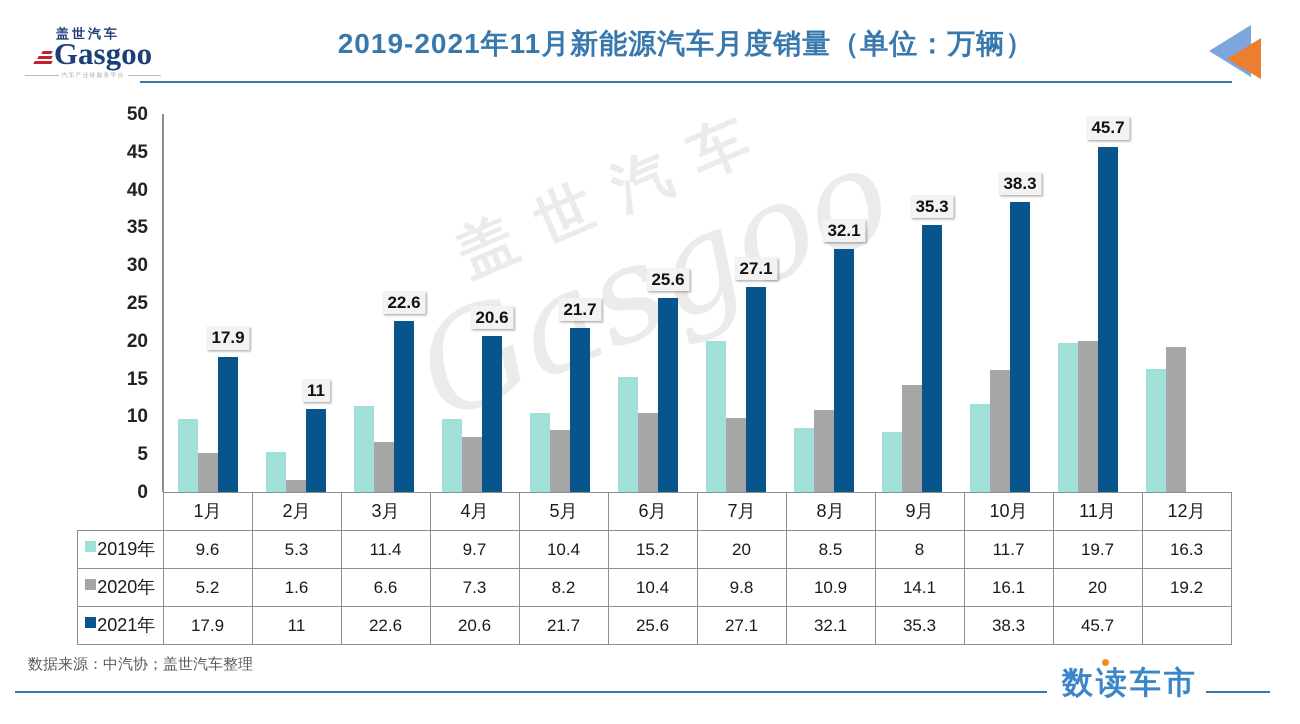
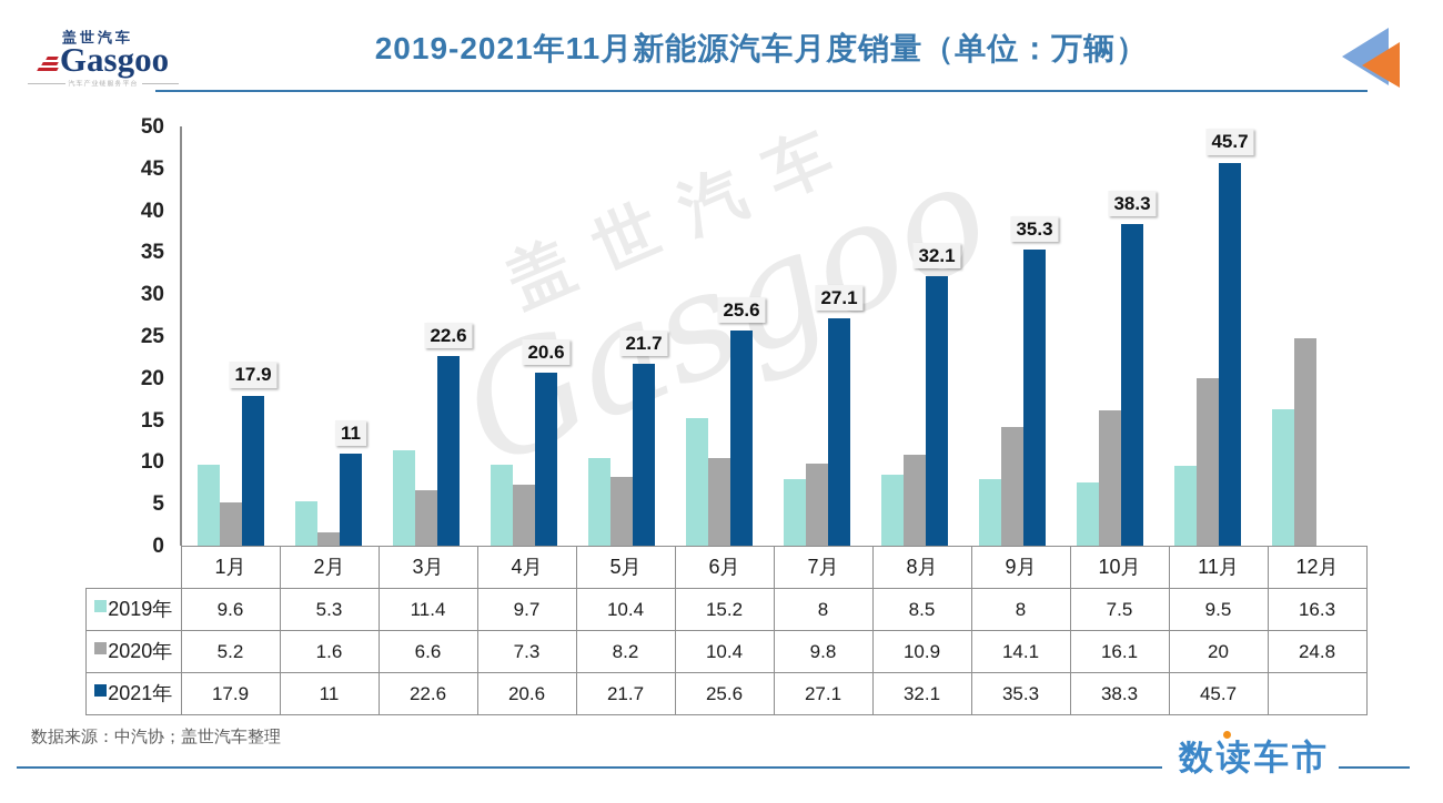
2019年/7月: 20 -> 8
2019年/10月: 11.7 -> 7.5
2019年/11月: 19.7 -> 9.5
2020年/12月: 19.2 -> 24.8
